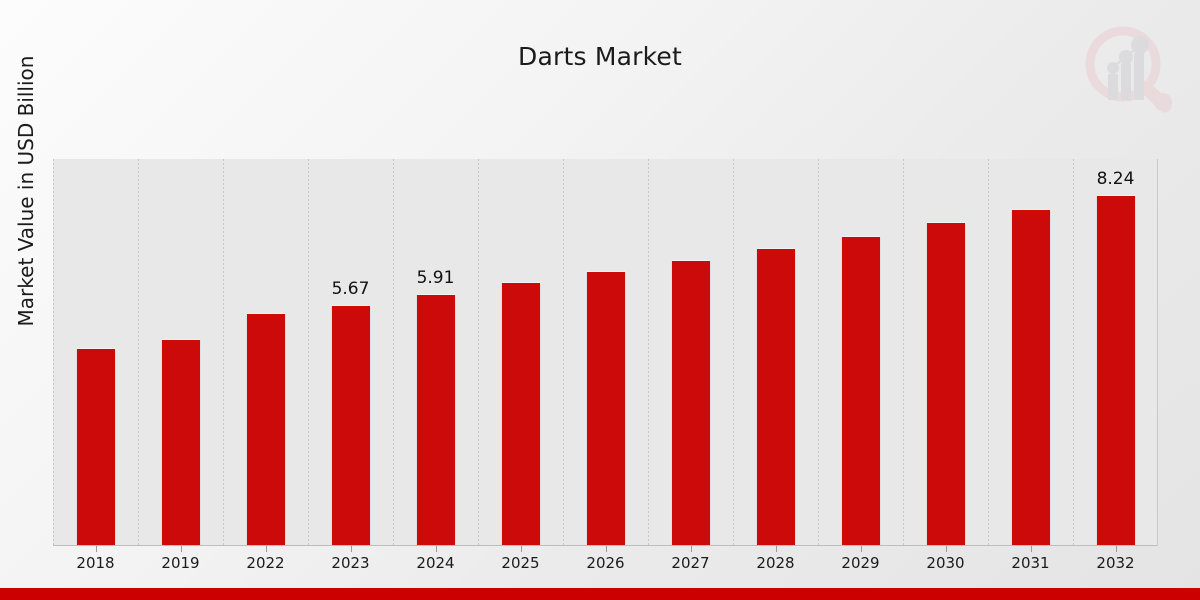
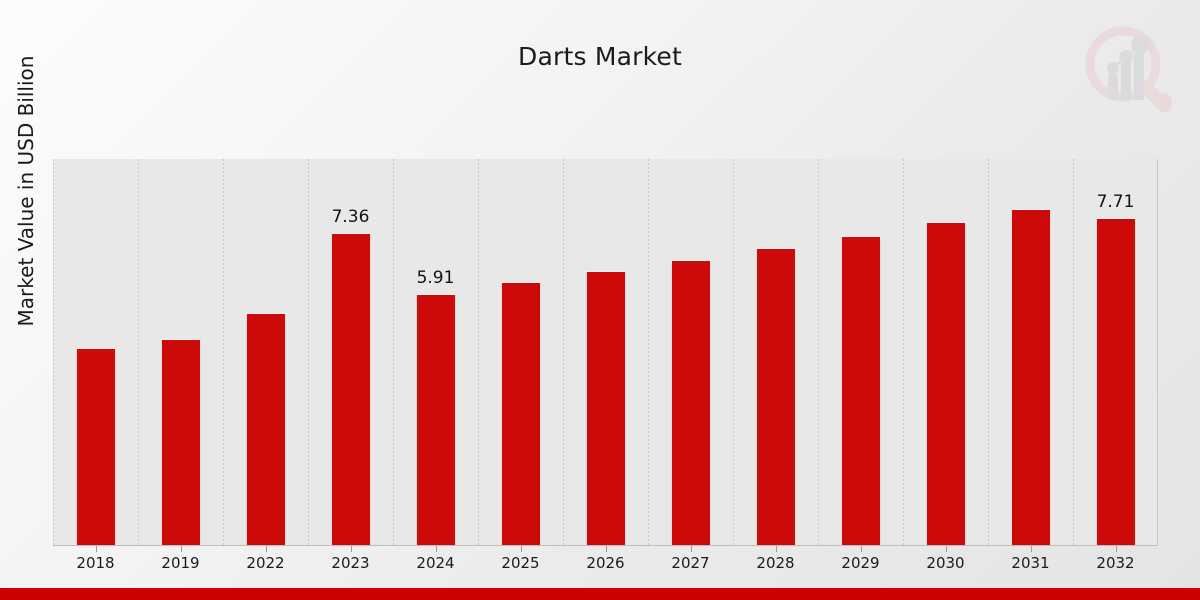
2023: 5.67 -> 7.36
2032: 8.24 -> 7.71
